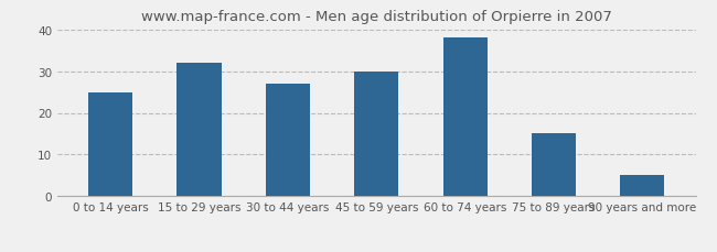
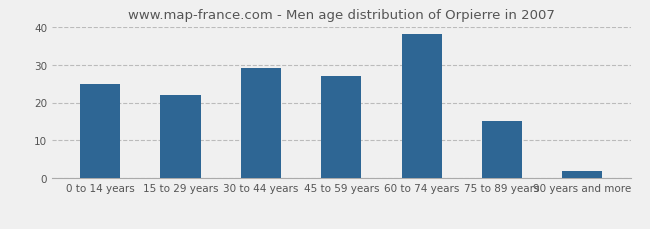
15 to 29 years: 32 -> 22
30 to 44 years: 27 -> 29
45 to 59 years: 30 -> 27
90 years and more: 5 -> 2
